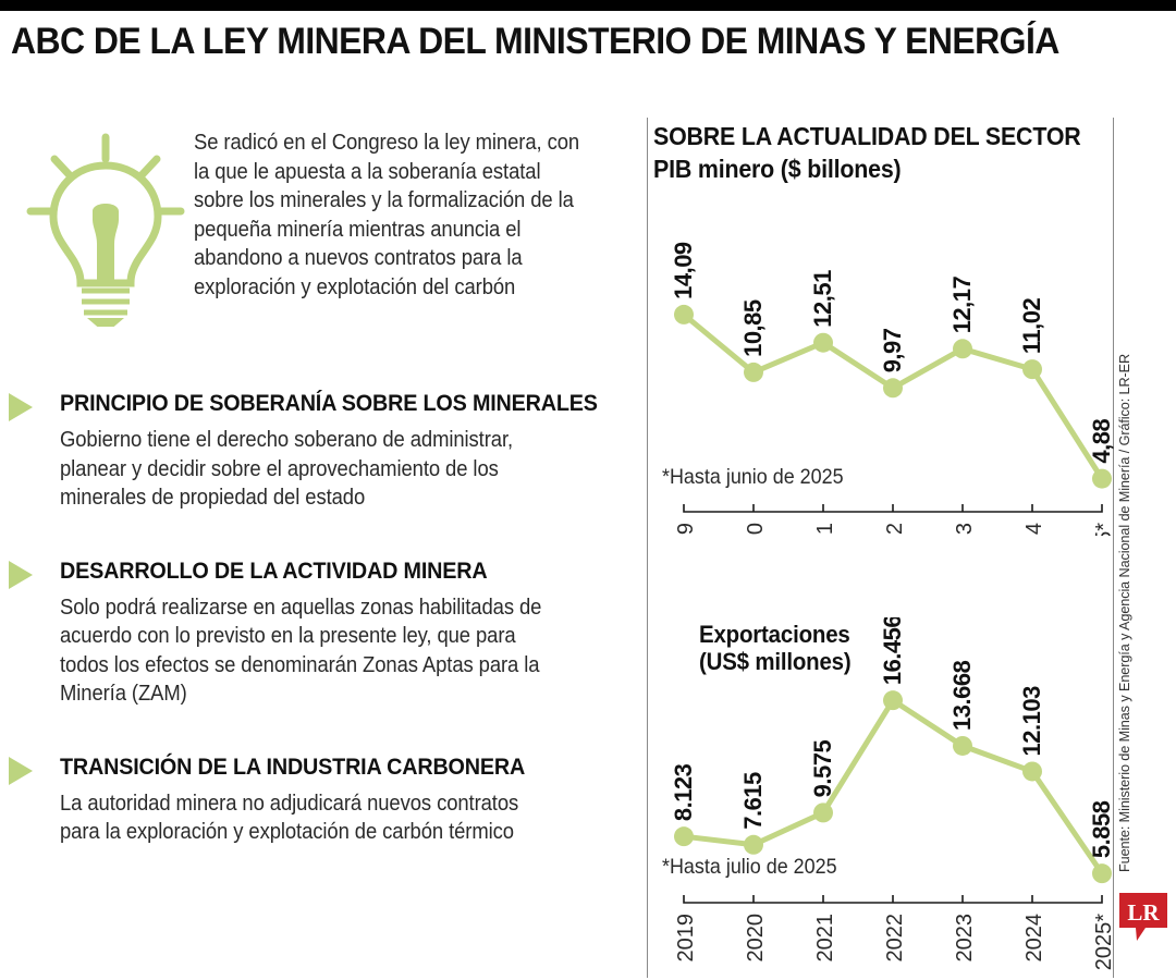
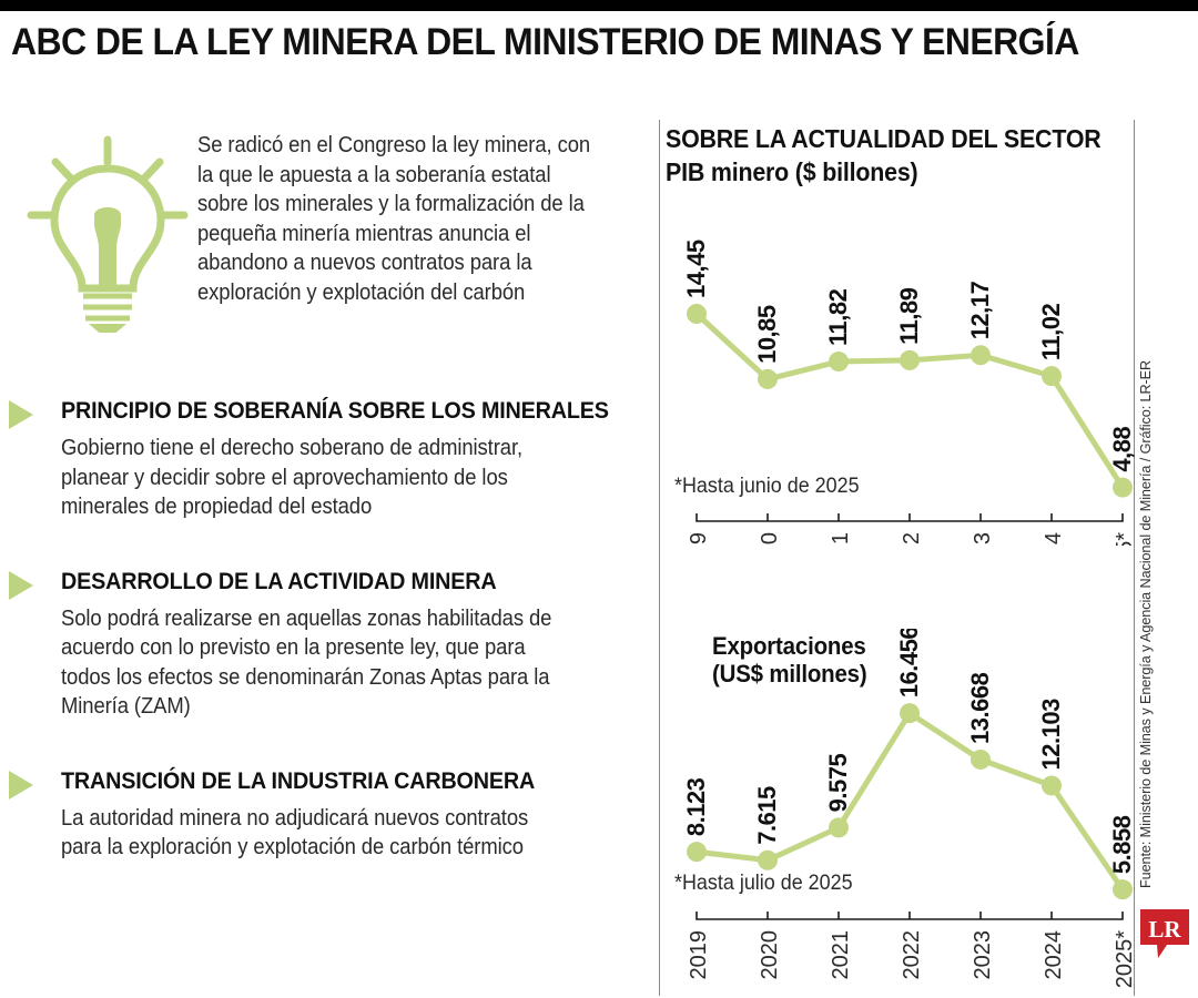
PIB minero ($ billones)/2019: 14,09 -> 14,45
PIB minero ($ billones)/2021: 12,51 -> 11,82
PIB minero ($ billones)/2022: 9,97 -> 11,89
